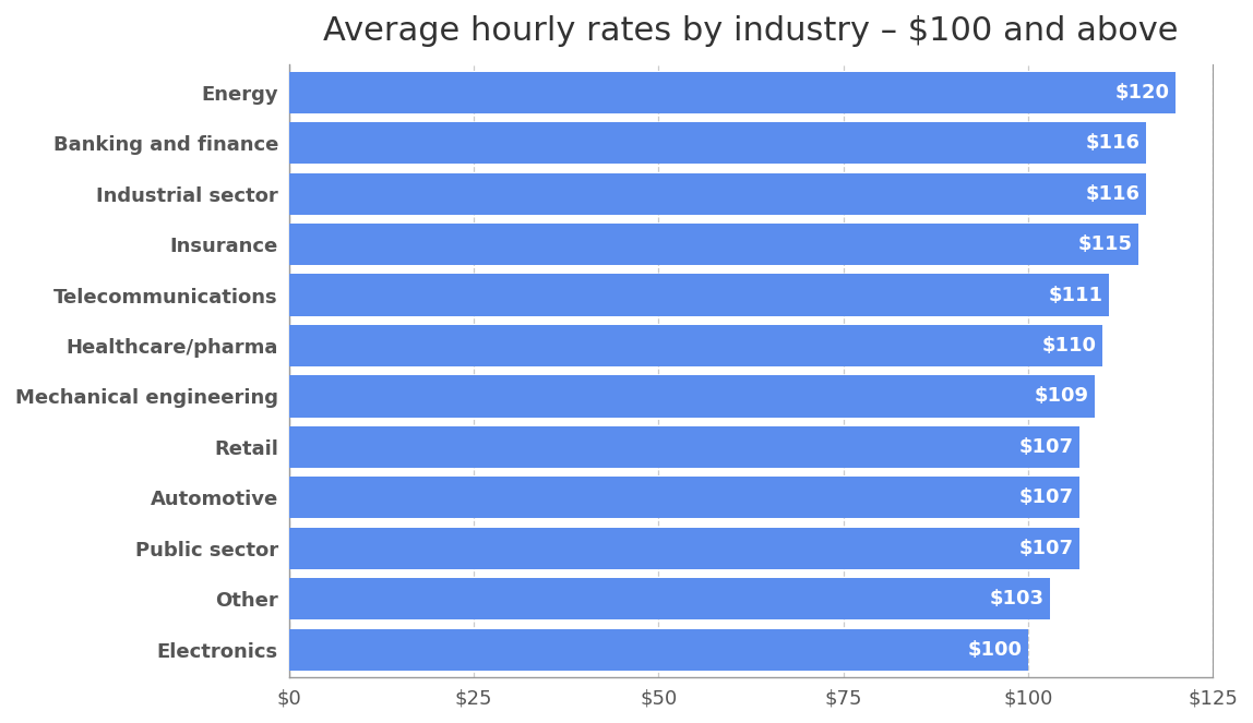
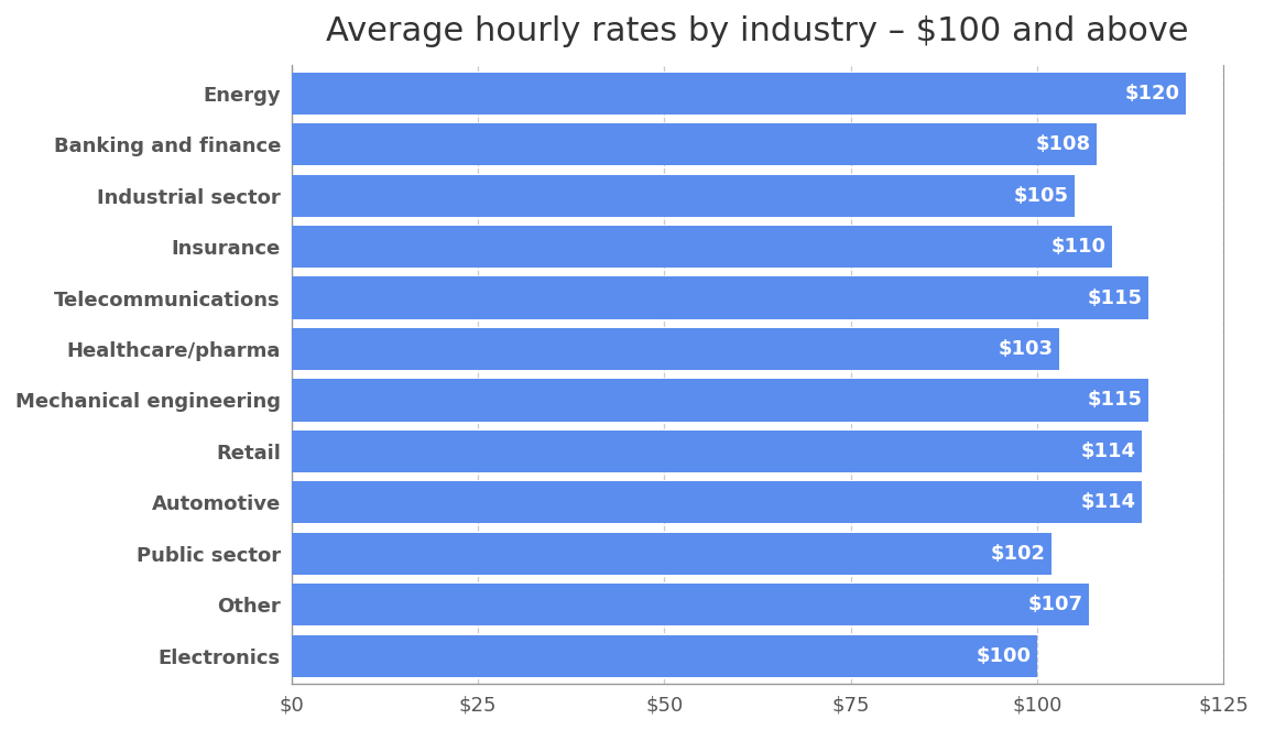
Banking and finance: $116 -> $108
Industrial sector: $116 -> $105
Insurance: $115 -> $110
Telecommunications: $111 -> $115
Healthcare/pharma: $110 -> $103
Mechanical engineering: $109 -> $115
Retail: $107 -> $114
Automotive: $107 -> $114
Public sector: $107 -> $102
Other: $103 -> $107
